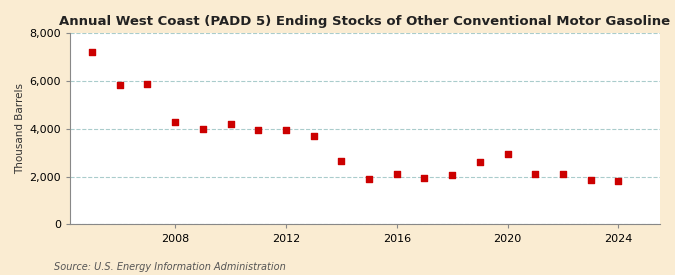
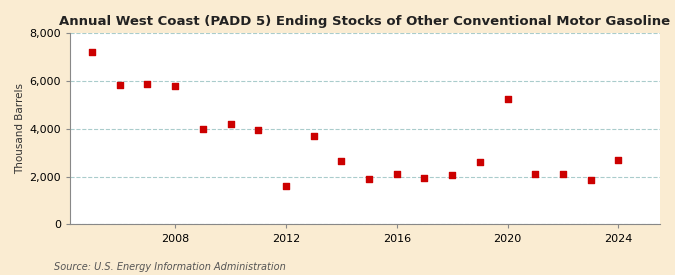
2008: 4,300 -> 5,800
2012: 3,950 -> 1,600
2020: 2,950 -> 5,250
2024: 1,800 -> 2,700
